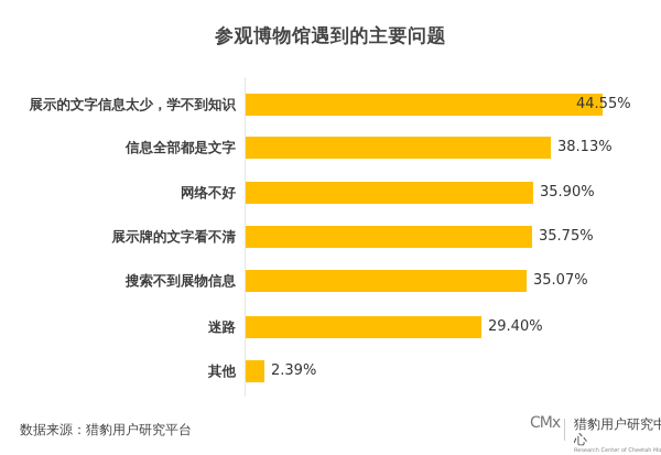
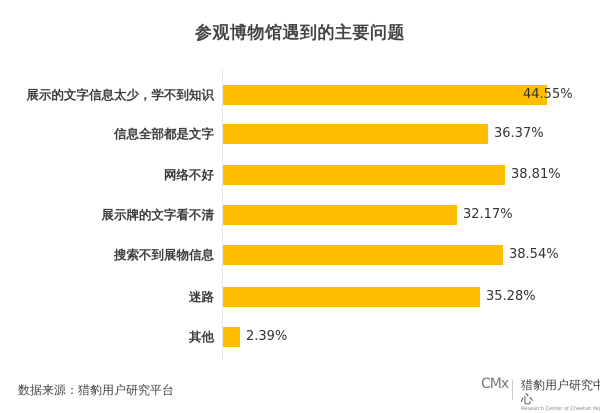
信息全部都是文字: 38.13% -> 36.37%
网络不好: 35.90% -> 38.81%
展示牌的文字看不清: 35.75% -> 32.17%
搜索不到展物信息: 35.07% -> 38.54%
迷路: 29.40% -> 35.28%
